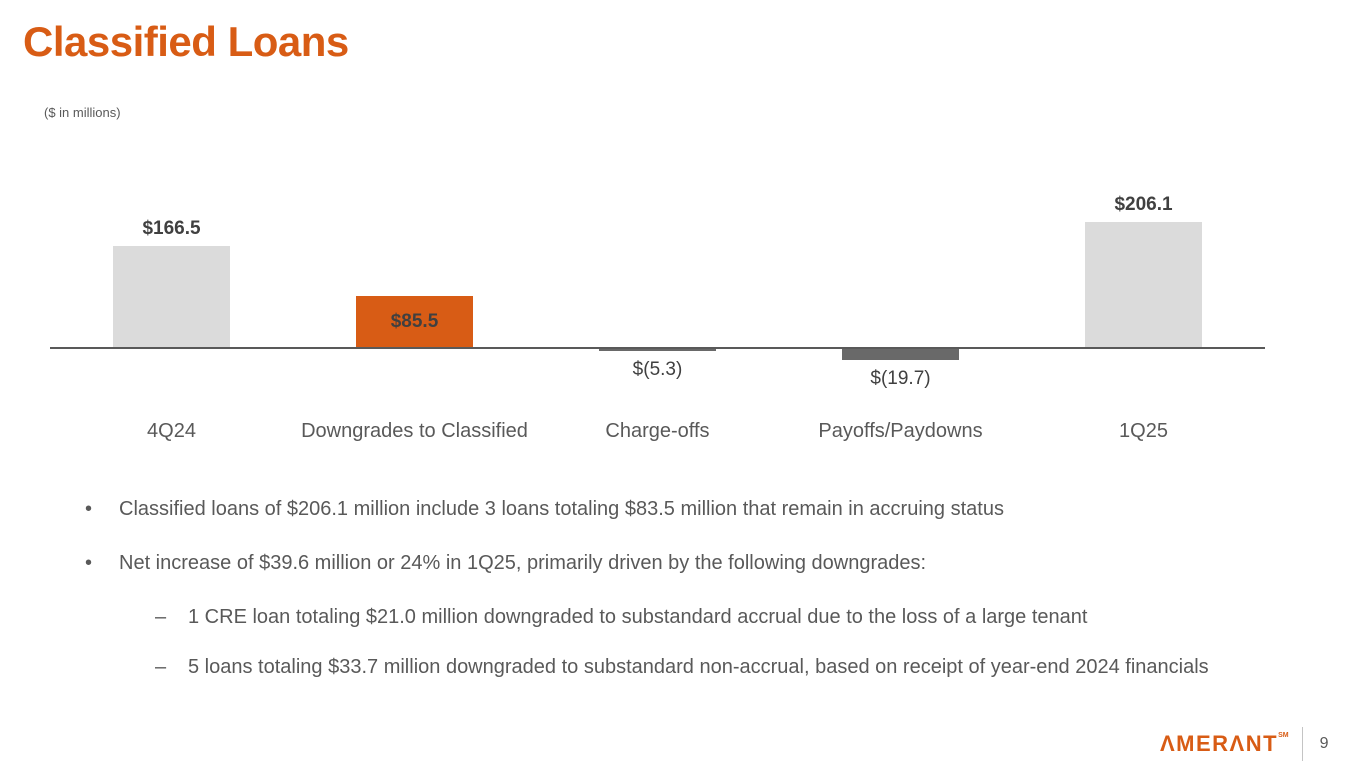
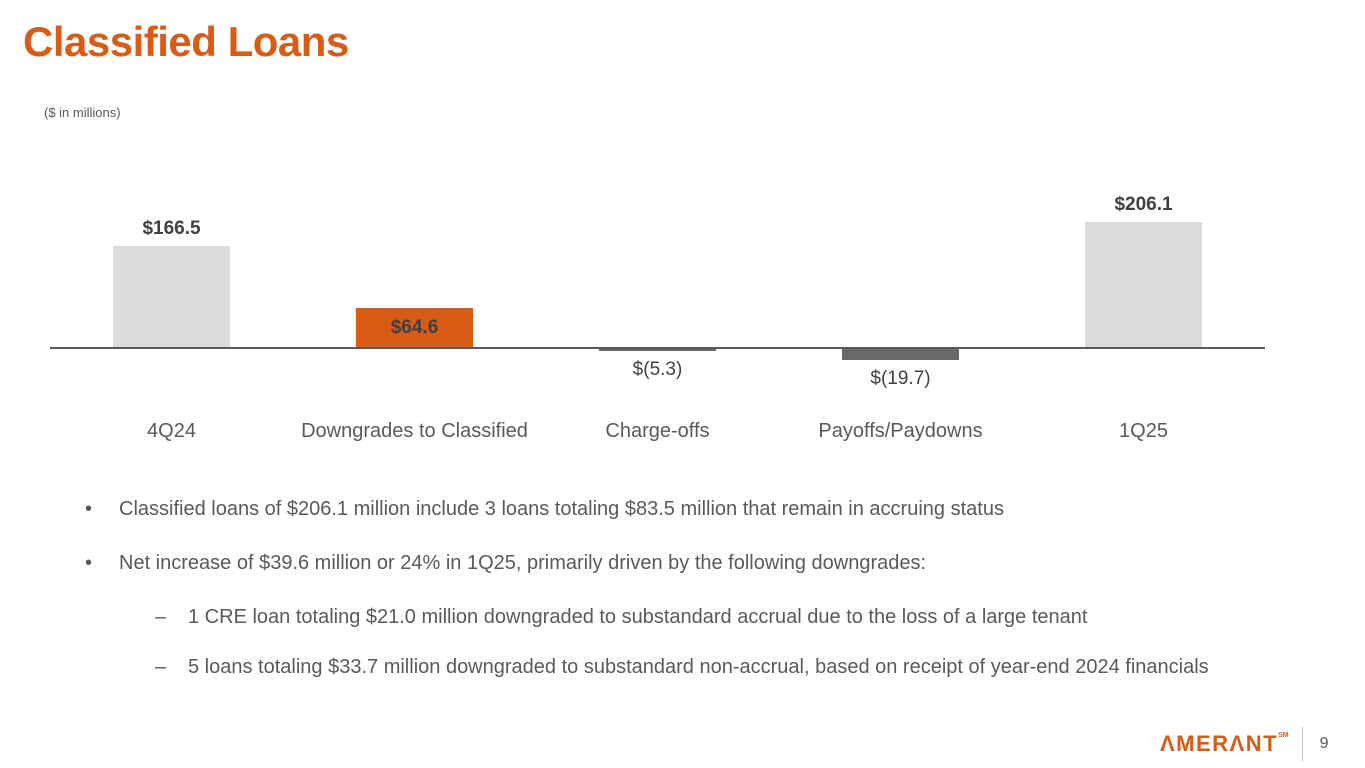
Downgrades to Classified: $85.5 -> $64.6
